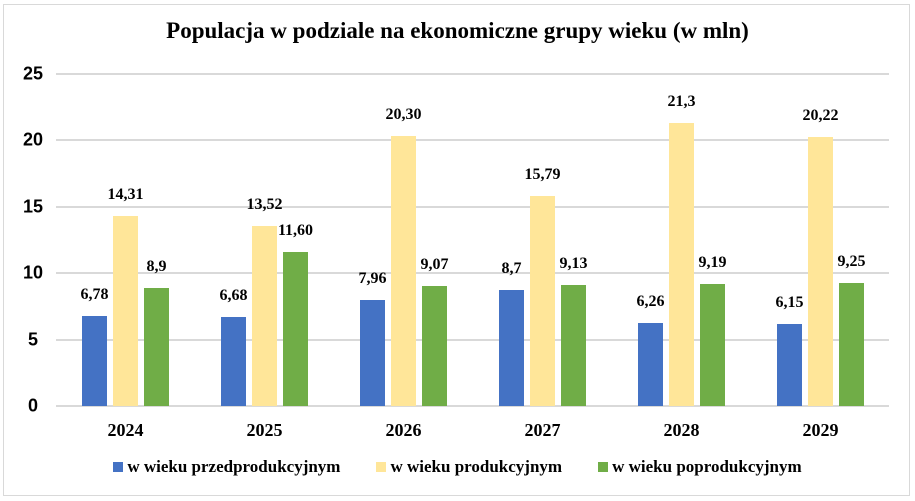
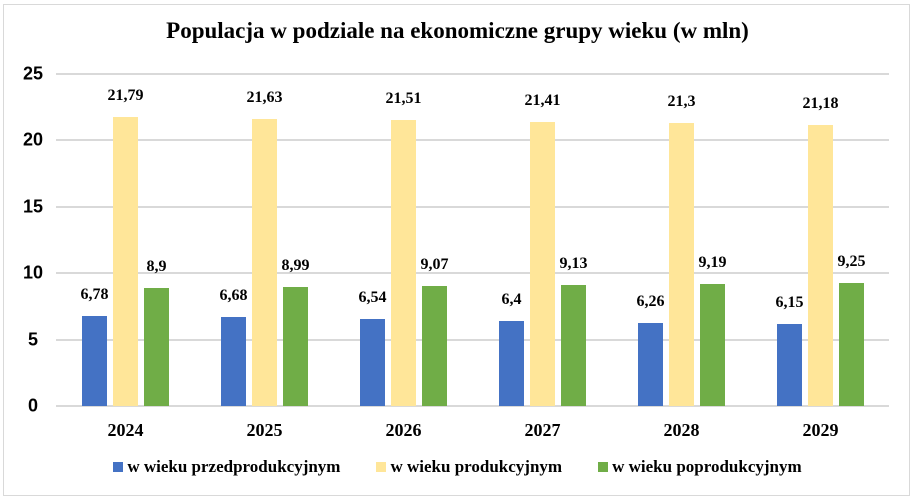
w wieku produkcyjnym/2024: 14,31 -> 21,79
w wieku produkcyjnym/2025: 13,52 -> 21,63
w wieku poprodukcyjnym/2025: 11,60 -> 8,99
w wieku przedprodukcyjnym/2026: 7,96 -> 6,54
w wieku produkcyjnym/2026: 20,30 -> 21,51
w wieku przedprodukcyjnym/2027: 8,7 -> 6,4
w wieku produkcyjnym/2027: 15,79 -> 21,41
w wieku produkcyjnym/2029: 20,22 -> 21,18
